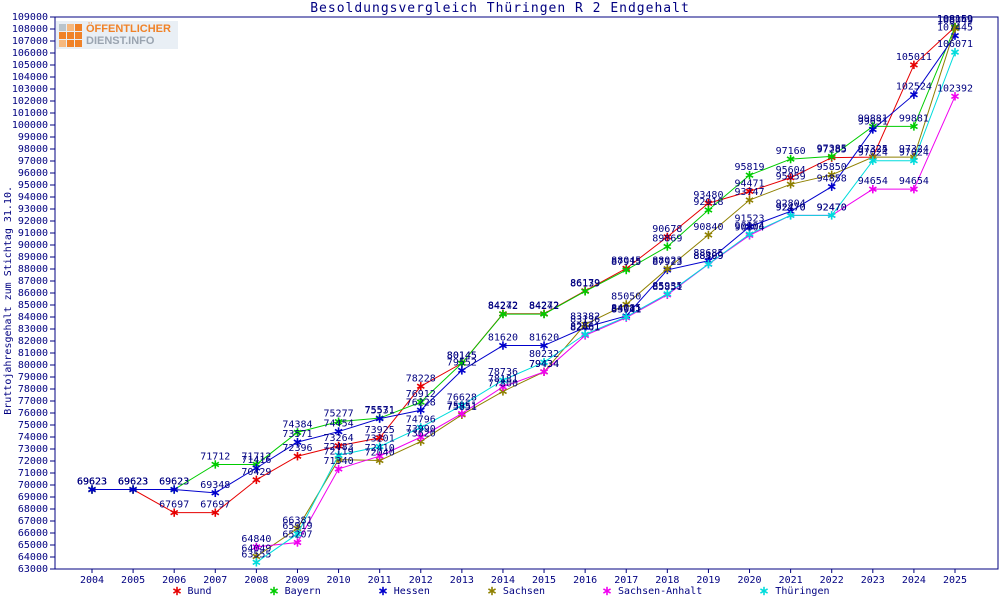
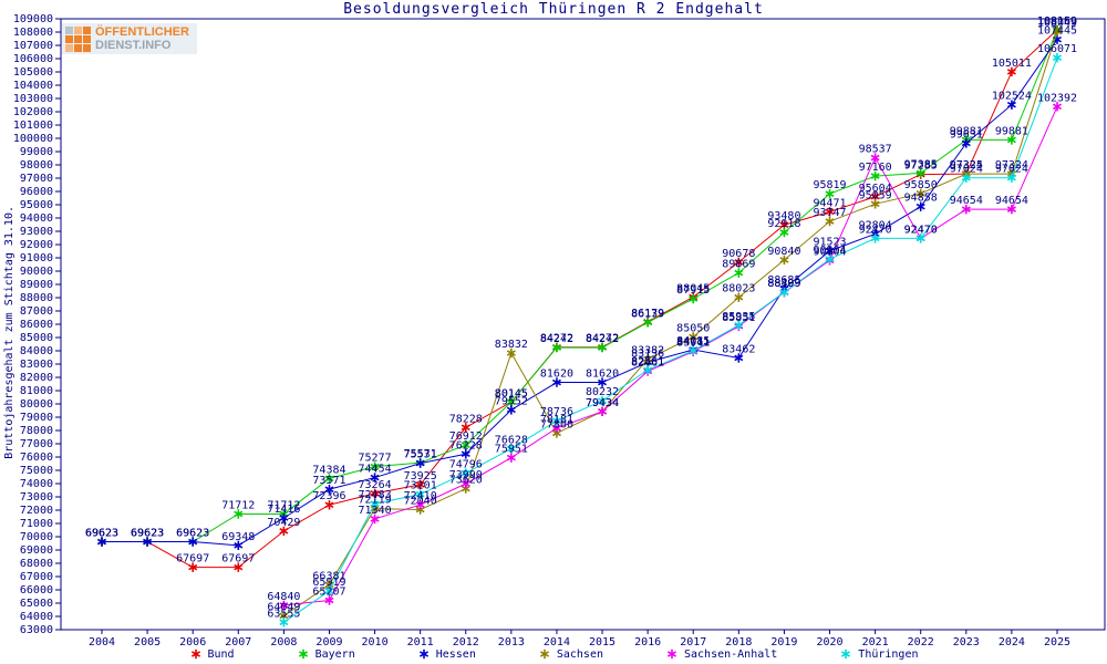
Sachsen/2013: 75851 -> 83832
Hessen/2018: 87923 -> 83462
Sachsen-Anhalt/2021: 92470 -> 98537
